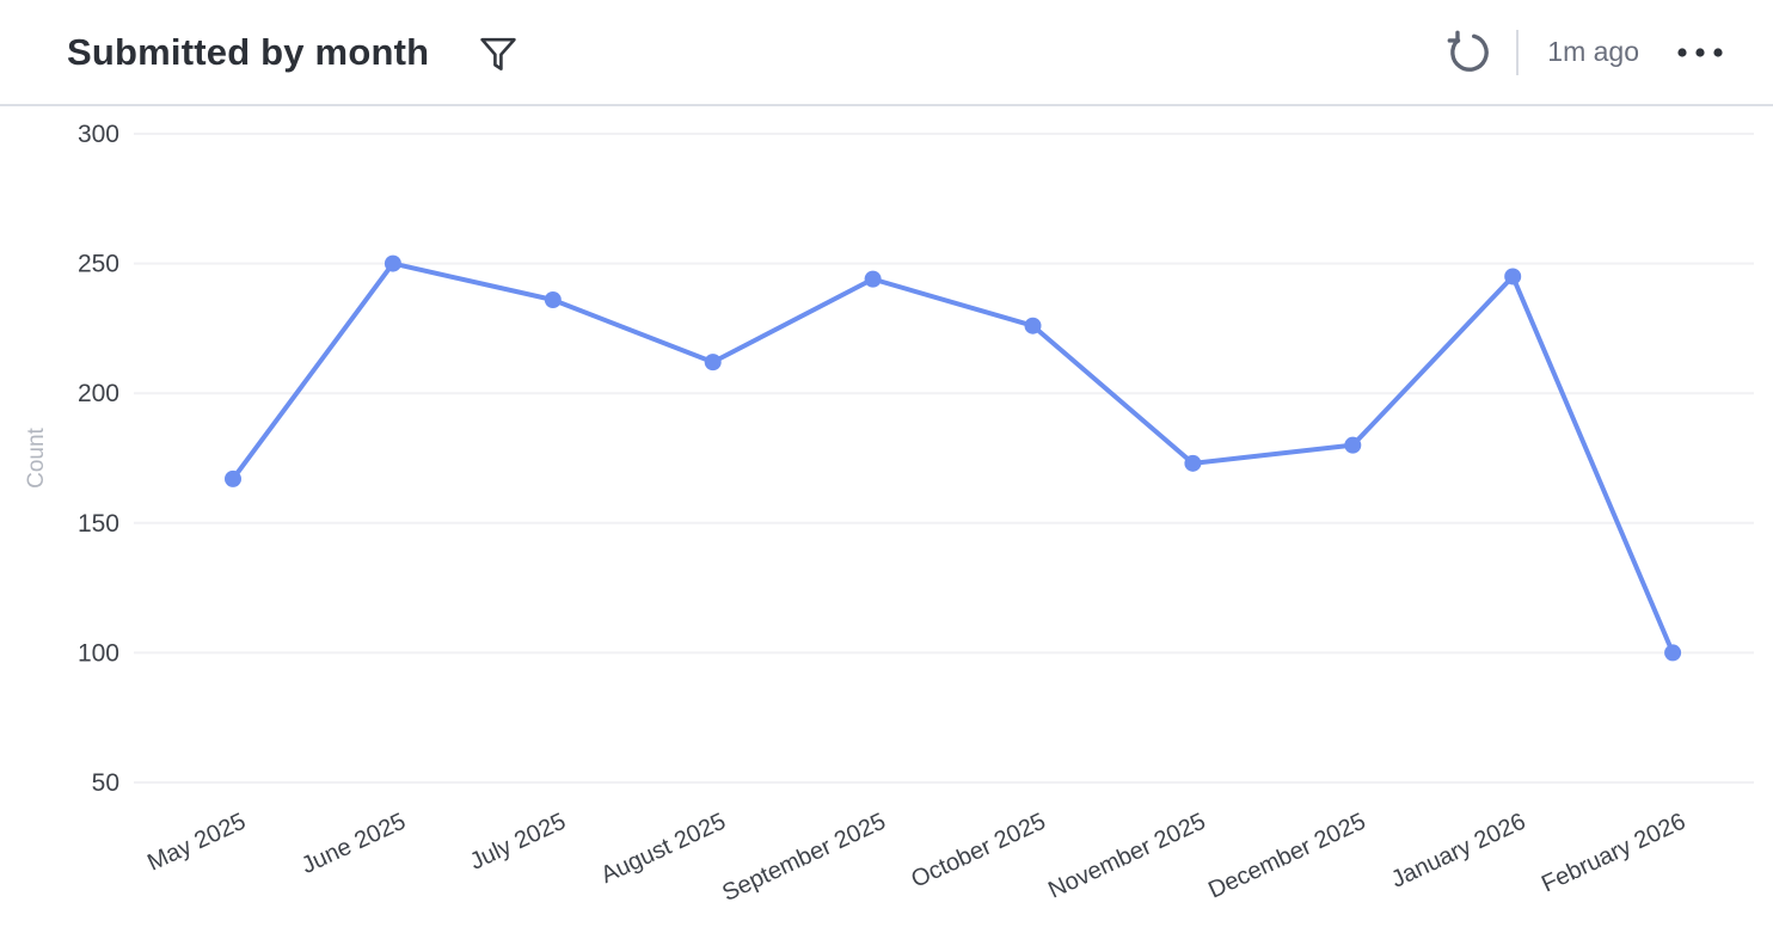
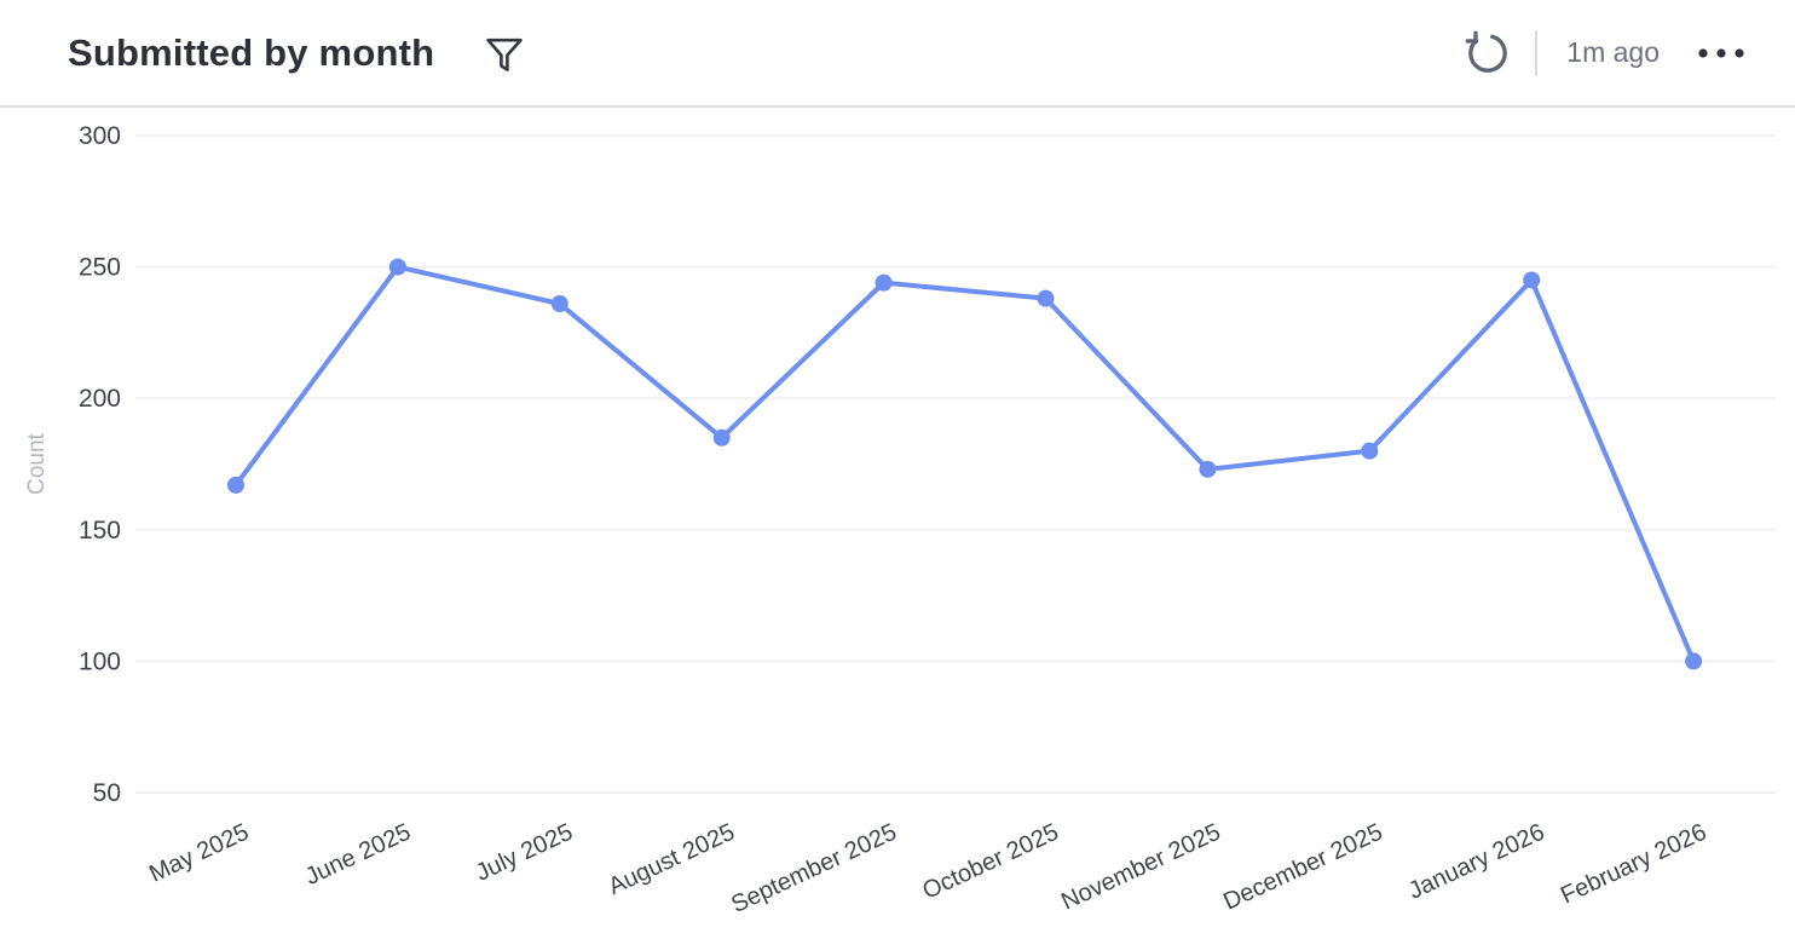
August 2025: 212 -> 185
October 2025: 226 -> 238
